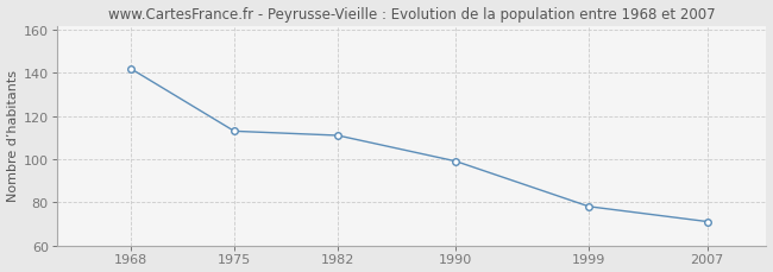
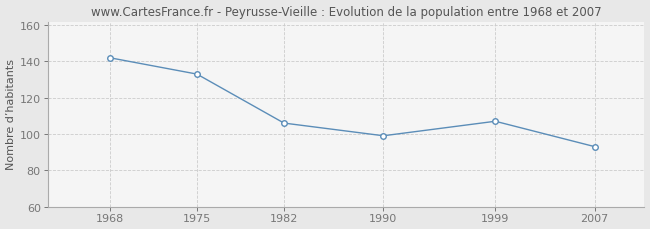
1975: 113 -> 133
1982: 111 -> 106
1999: 78 -> 107
2007: 71 -> 93
